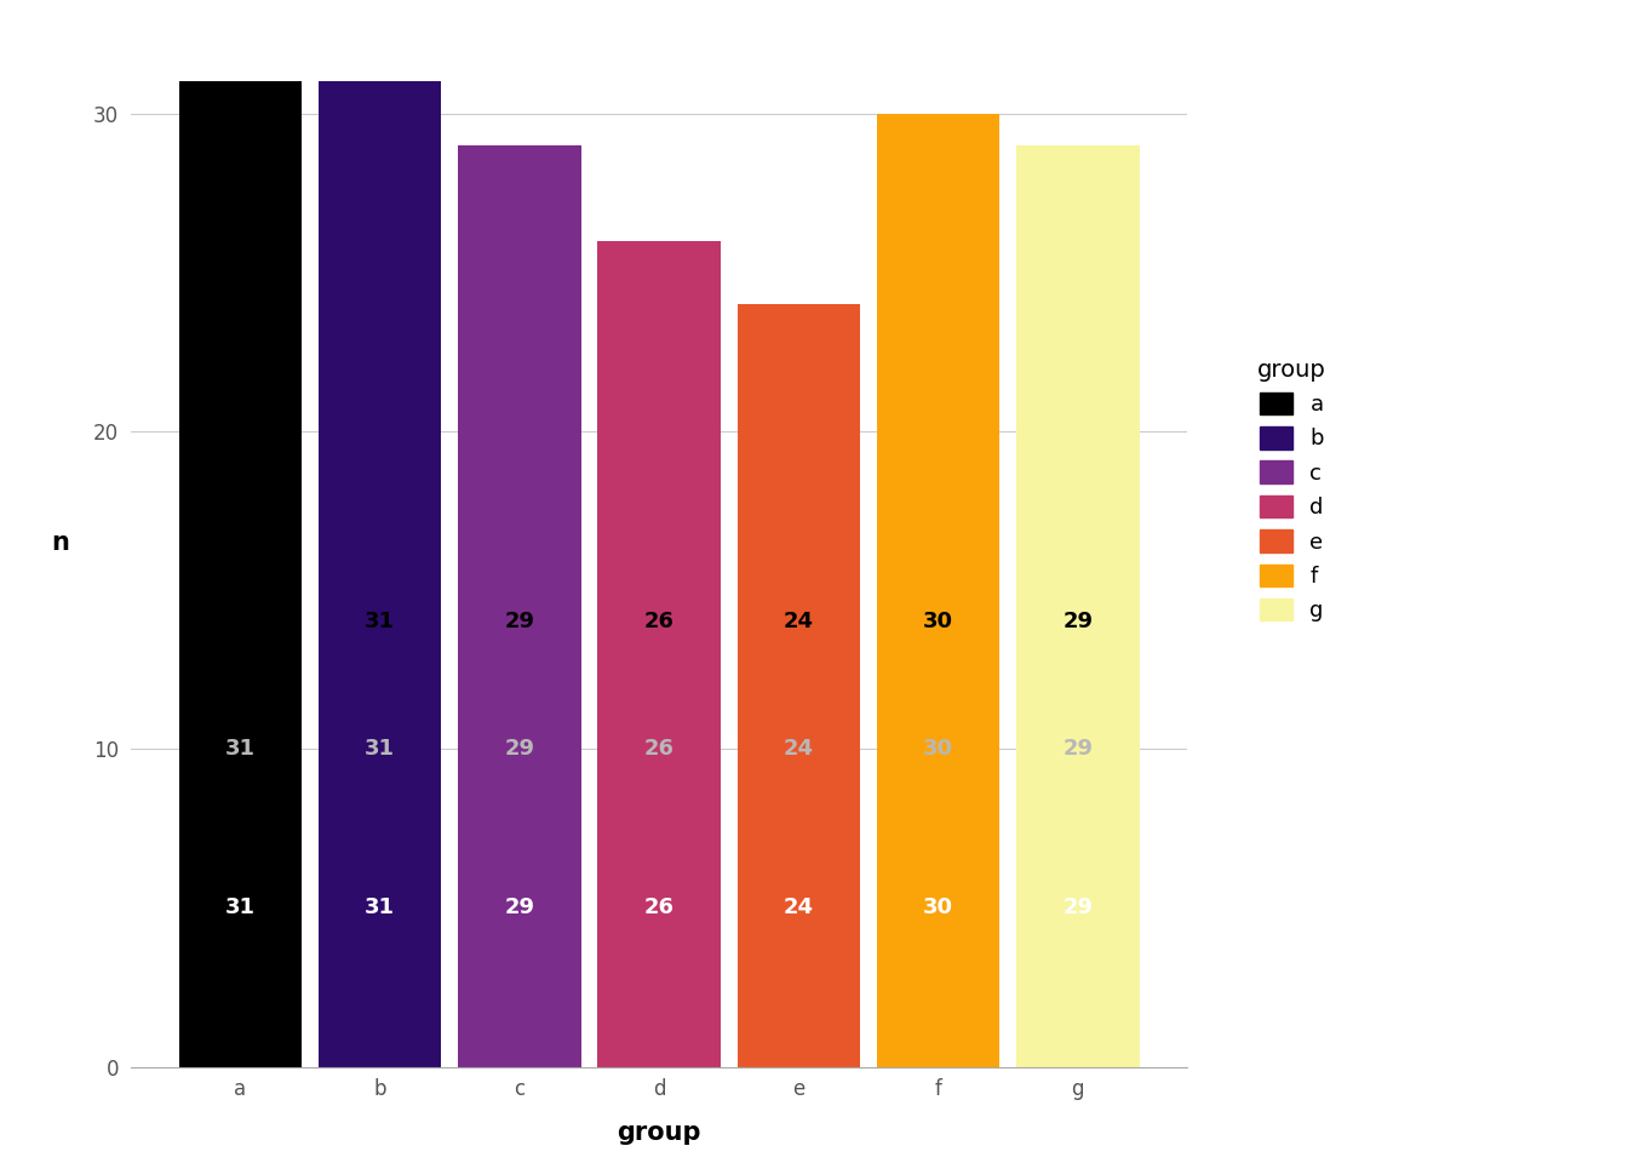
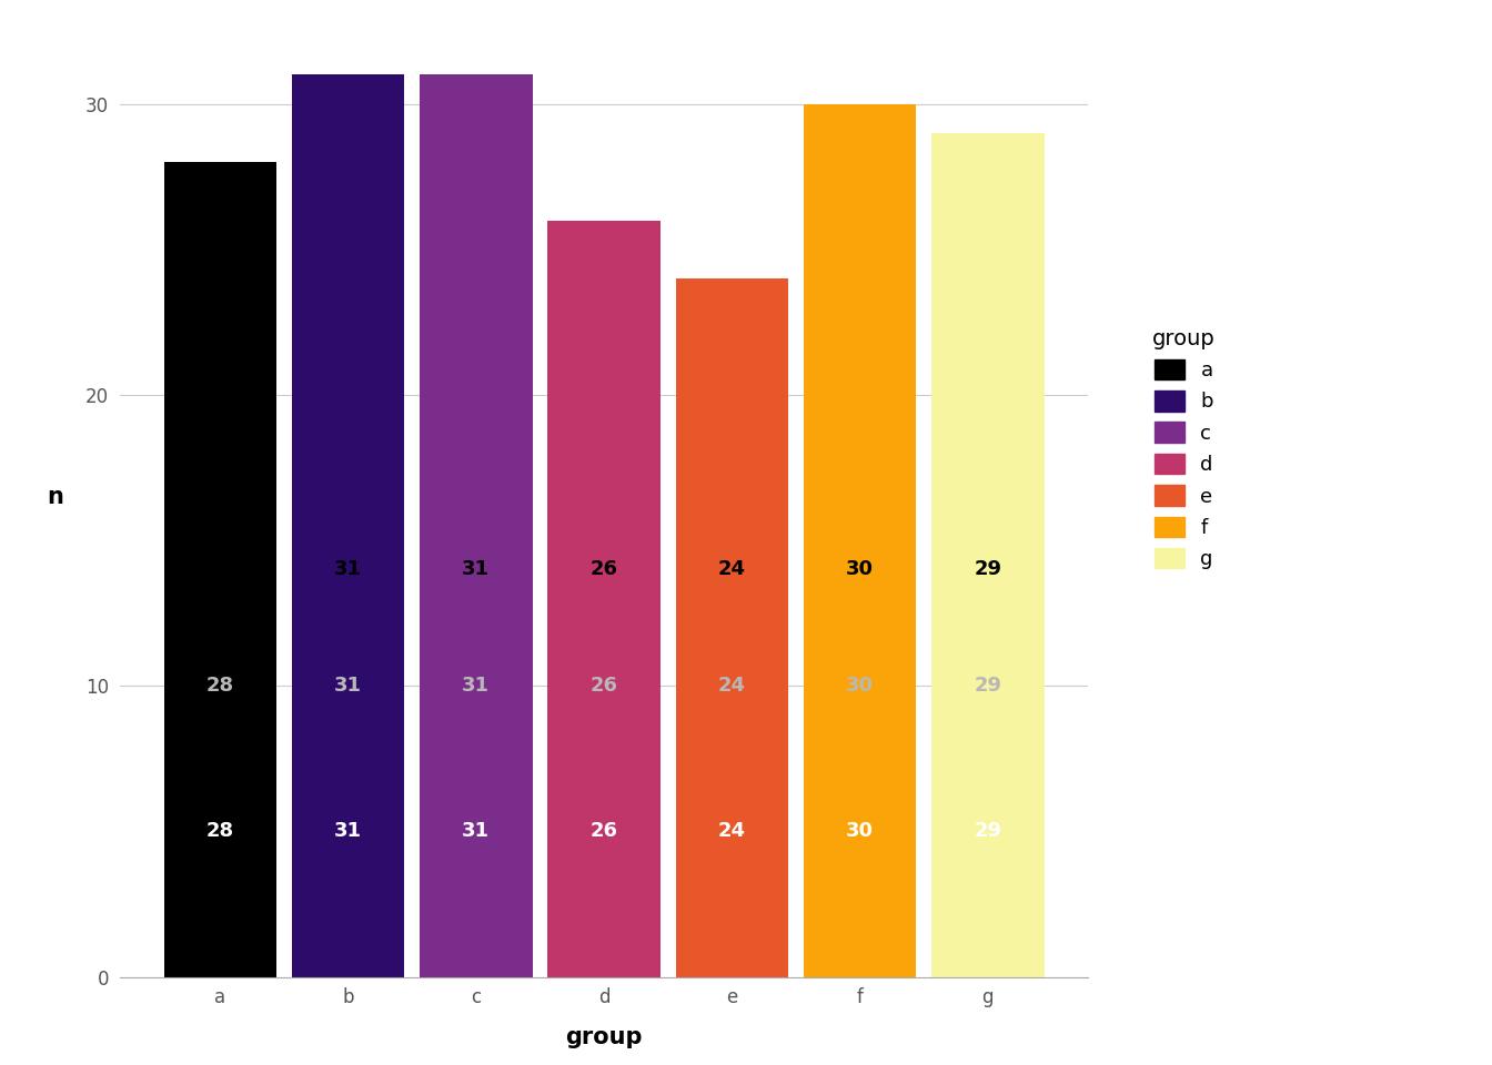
a: 31 -> 28
c: 29 -> 31
